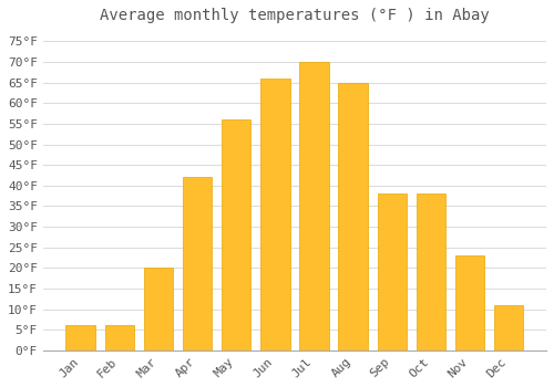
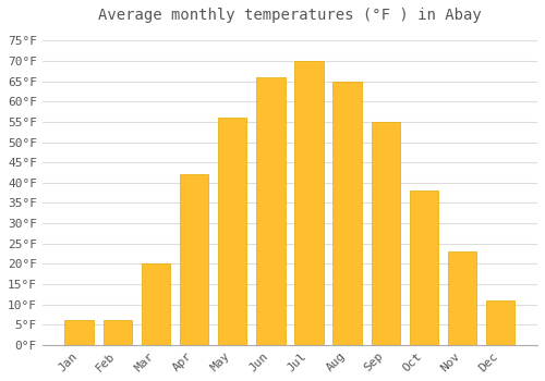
Sep: 38°F -> 55°F
